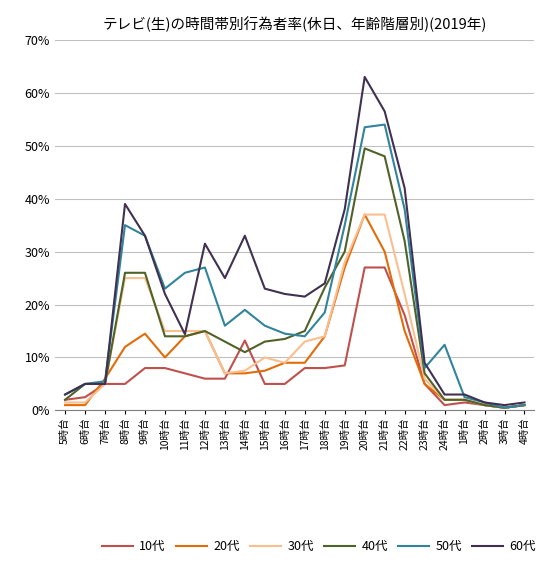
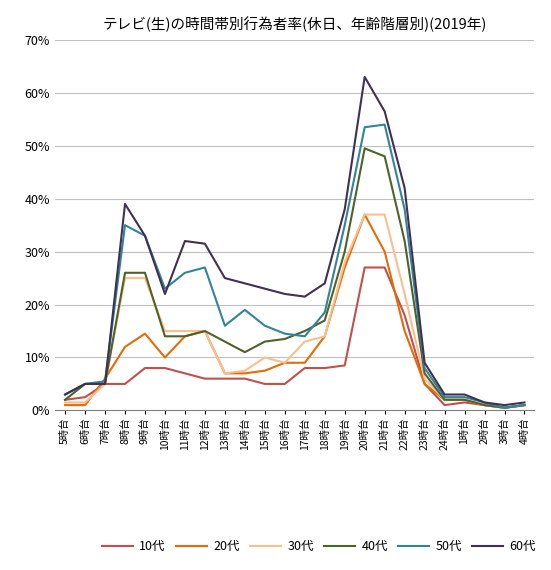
60代/11時台: 14.4% -> 32.0%
10代/14時台: 13.2% -> 6.0%
60代/14時台: 33.0% -> 24.0%
40代/18時台: 23.2% -> 17.0%
50代/24時台: 12.4% -> 2.5%
